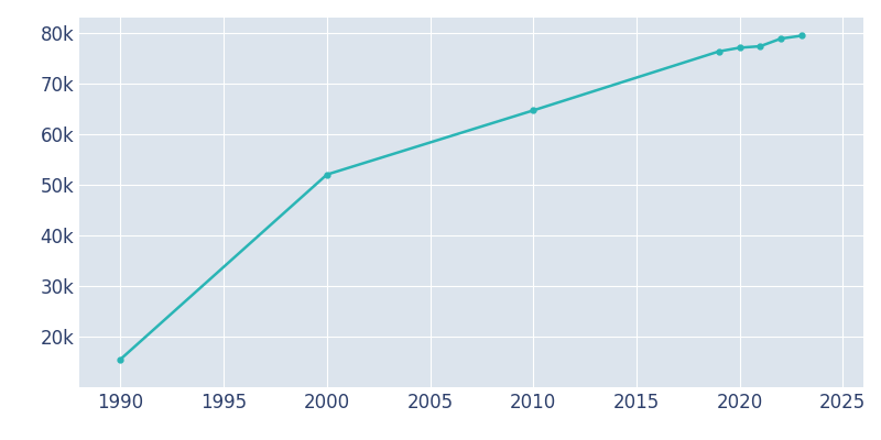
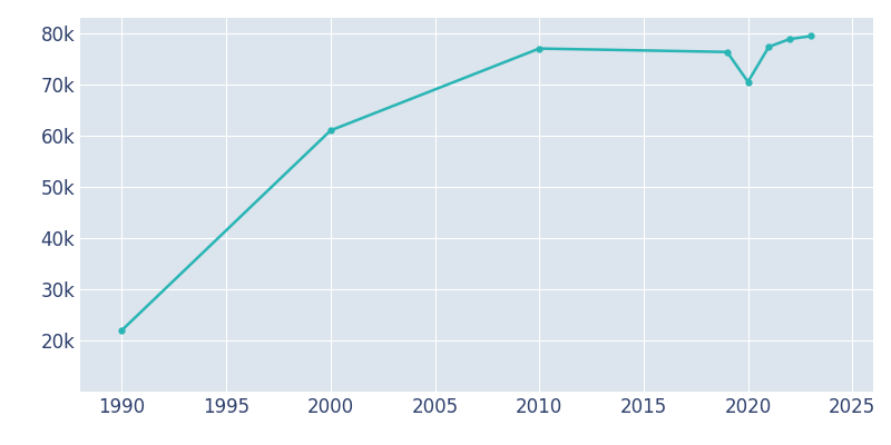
1990: 15.5k -> 22.0k
2000: 52.0k -> 61.0k
2010: 64.7k -> 77.0k
2020: 77.0k -> 70.5k
